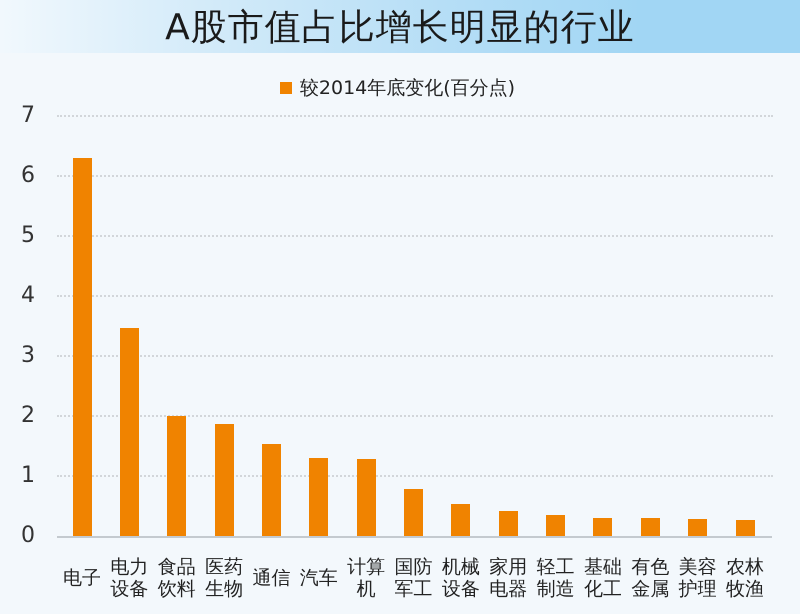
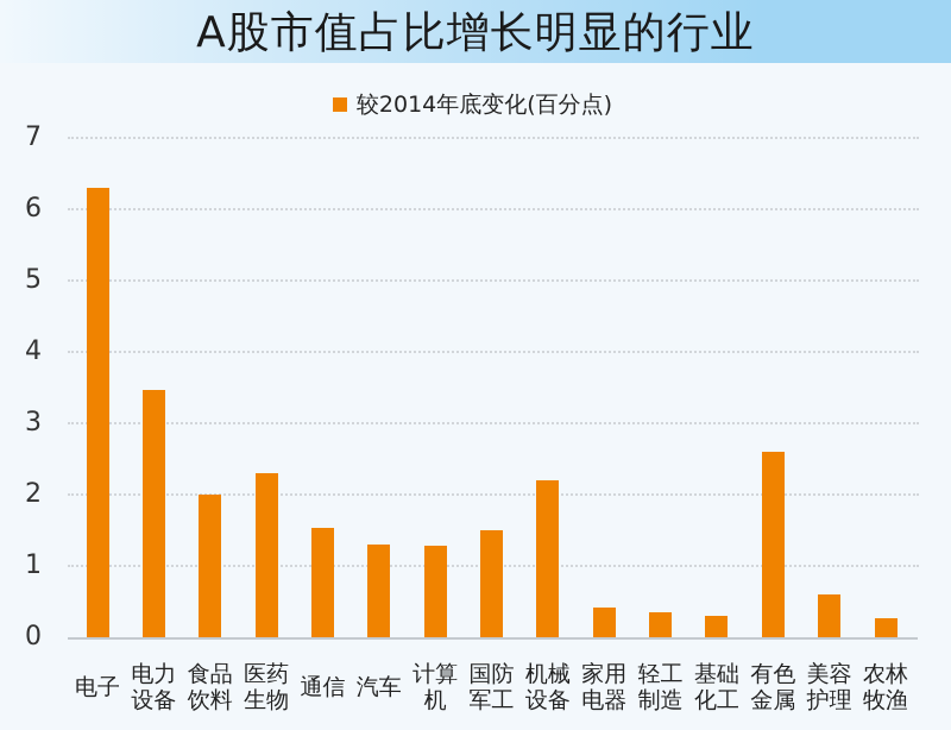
医药生物: 1.9 -> 2.3
国防军工: 0.8 -> 1.5
机械设备: 0.5 -> 2.2
有色金属: 0.3 -> 2.6
美容护理: 0.3 -> 0.6
